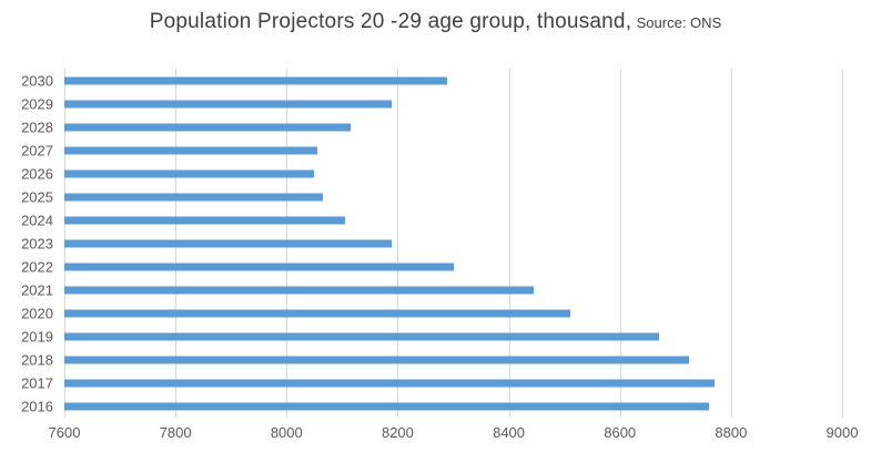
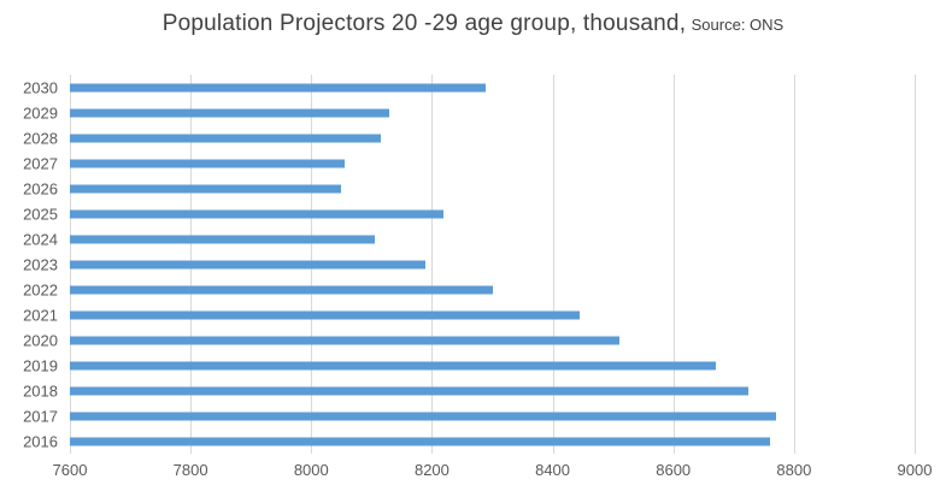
2029: 8190 -> 8130
2025: 8060 -> 8220
